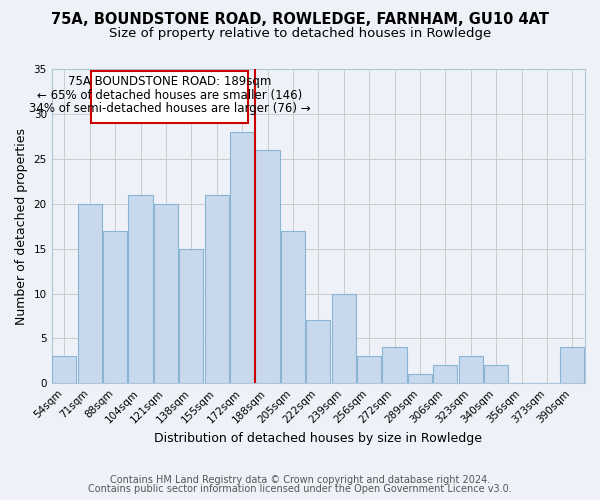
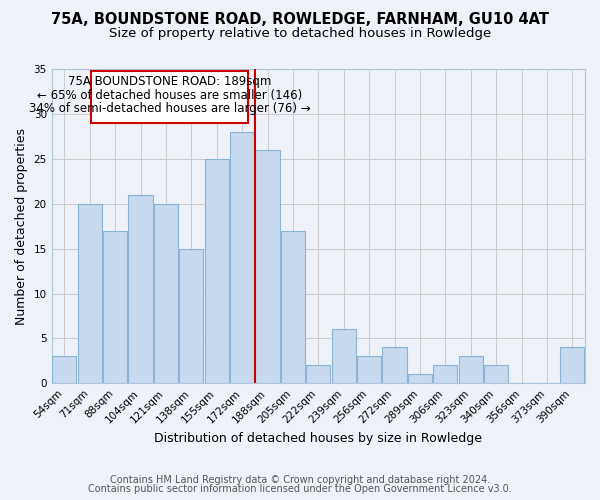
155sqm: 21 -> 25
222sqm: 7 -> 2
239sqm: 10 -> 6
